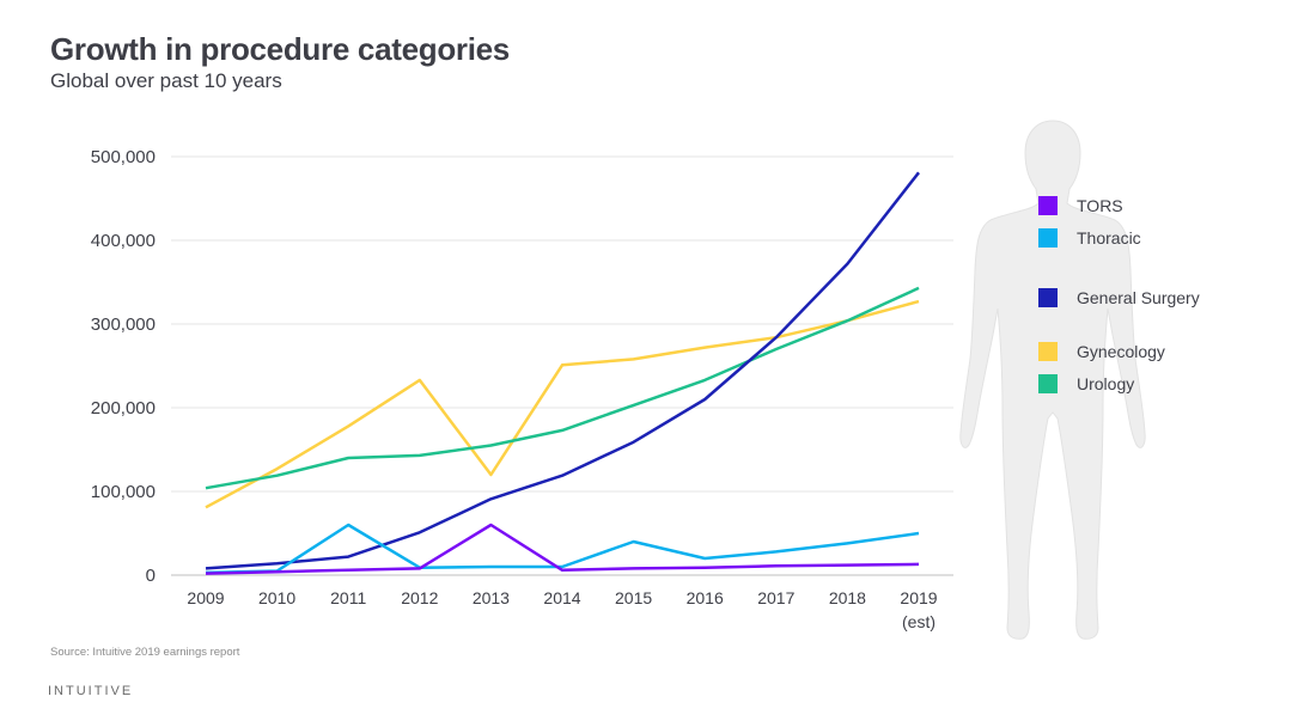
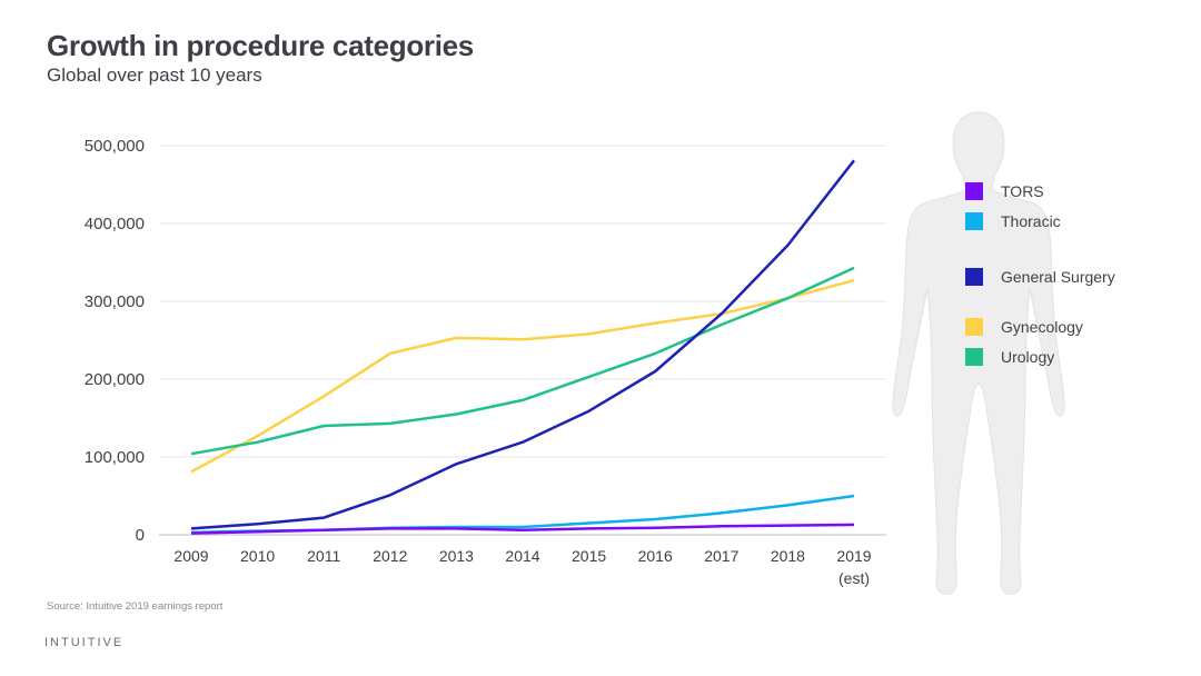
Thoracic/2011: 60000 -> 10000
TORS/2013: 60000 -> 10000
Gynecology/2013: 120000 -> 250000
Thoracic/2015: 40000 -> 20000
